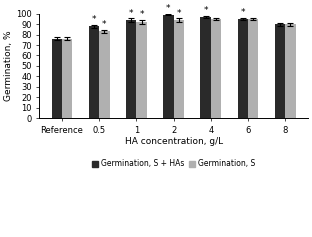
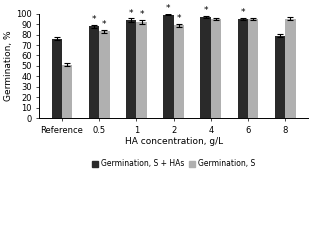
Germination, S/Reference: 76 -> 51
Germination, S/2: 94 -> 89
Germination, S + HAs/8: 90 -> 79
Germination, S/8: 90 -> 95
